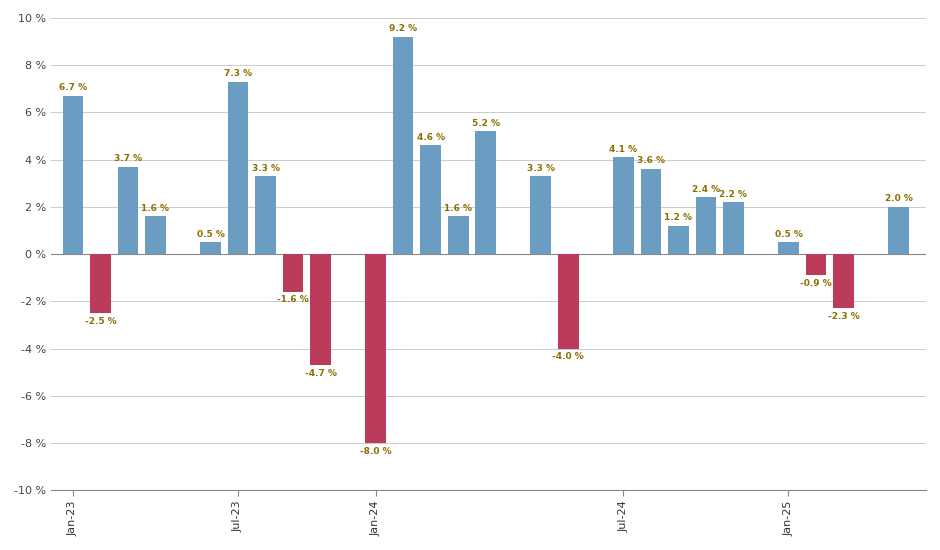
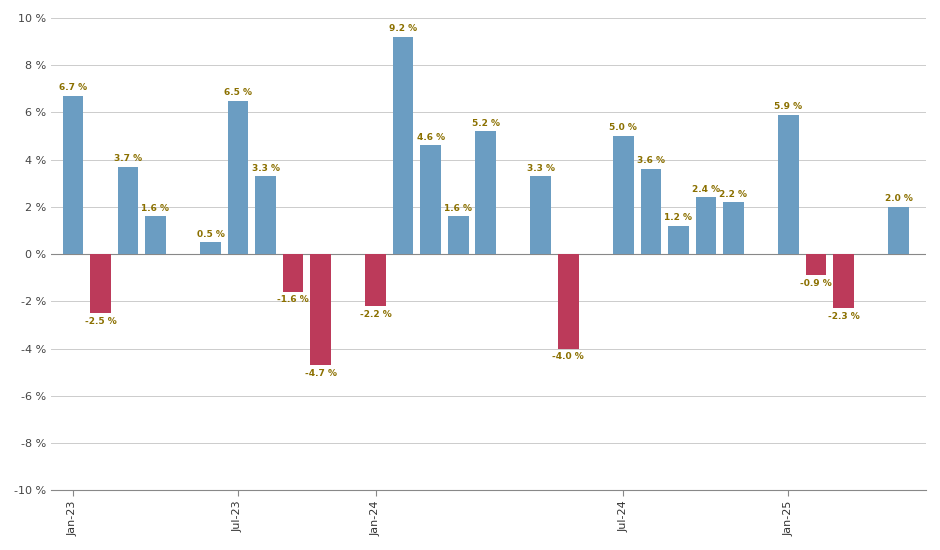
Jul-23: 7.3 -> 6.5
Jan-24: -8.0 -> -2.2
Jul-24: 4.1 -> 5.0
Jan-25: 0.5 -> 5.9
